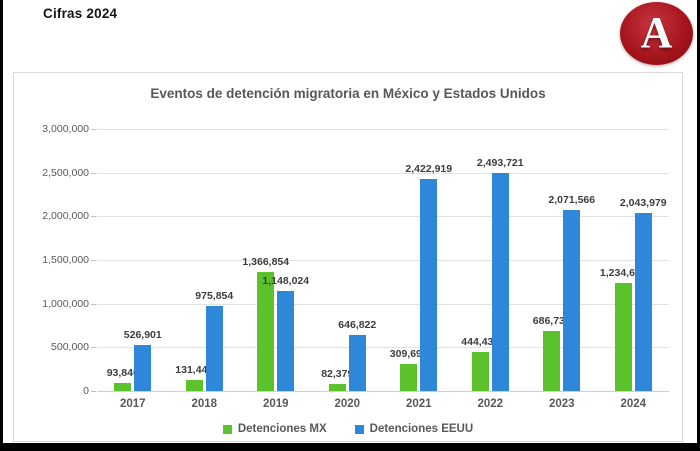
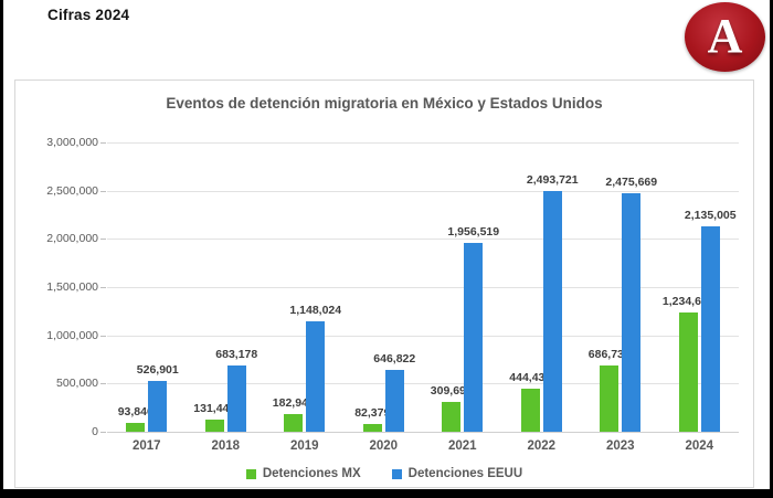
Detenciones EEUU/2018: 975,854 -> 683,178
Detenciones MX/2019: 1,366,854 -> 182,940
Detenciones EEUU/2021: 2,422,919 -> 1,956,519
Detenciones EEUU/2023: 2,071,566 -> 2,475,669
Detenciones EEUU/2024: 2,043,979 -> 2,135,005
